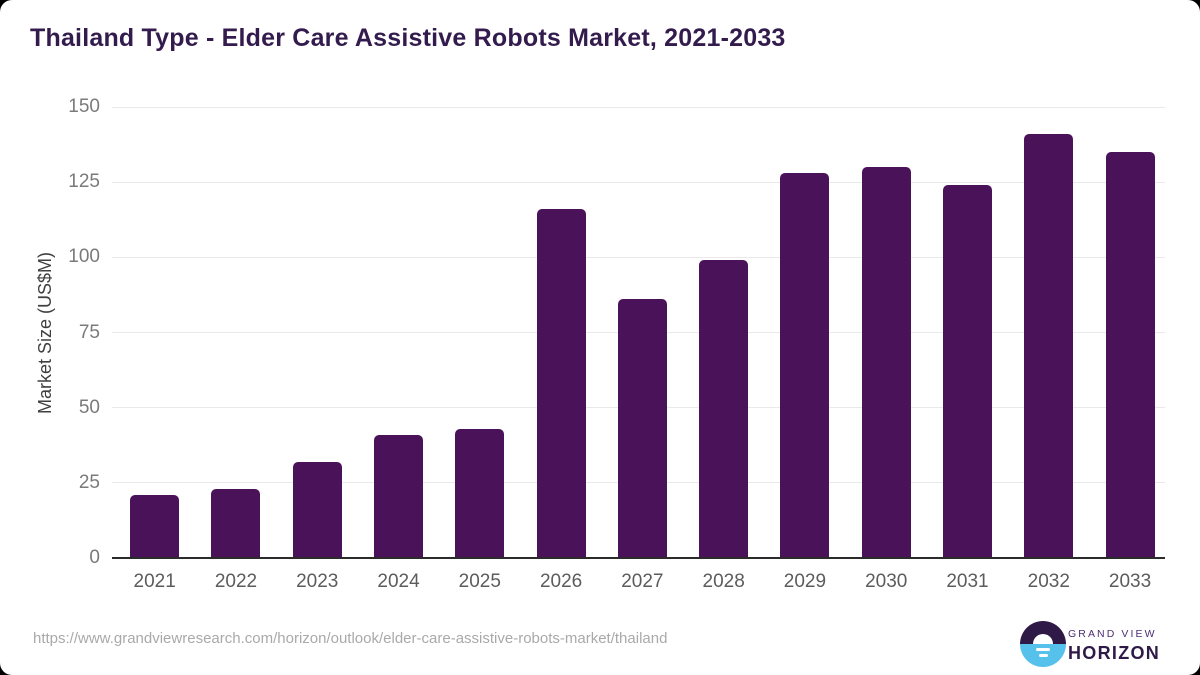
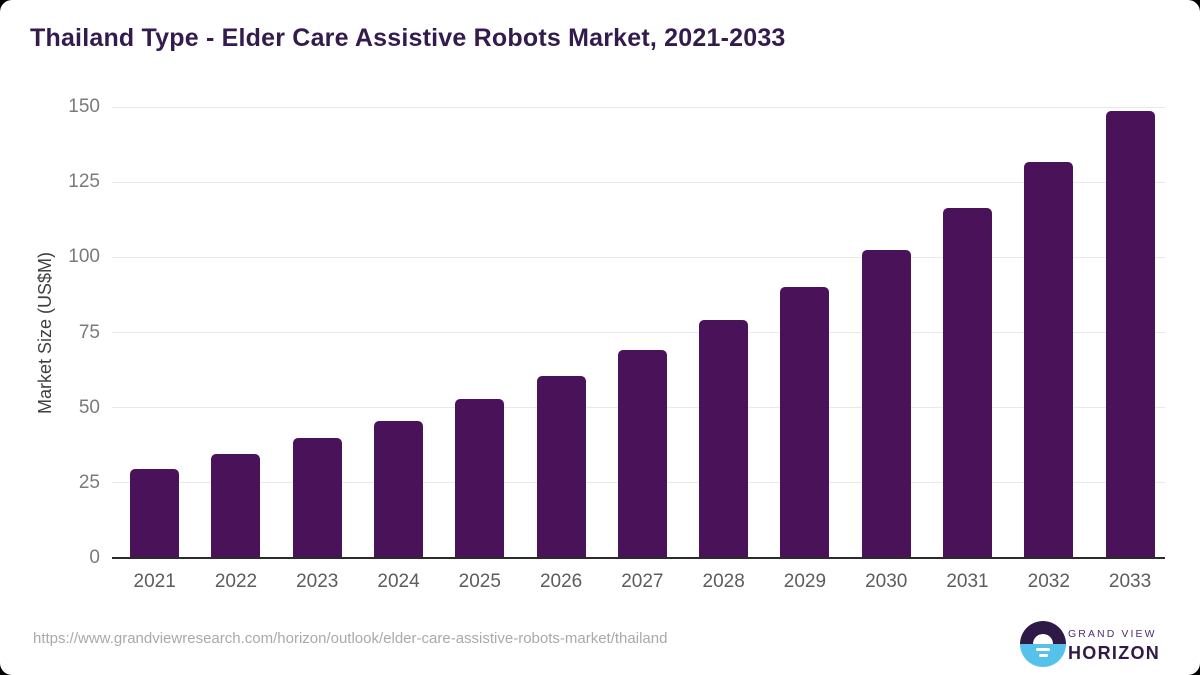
2021: 21 -> 30
2022: 23 -> 34
2023: 32 -> 40
2024: 41 -> 46
2025: 43 -> 53
2026: 116 -> 60
2027: 86 -> 69
2028: 99 -> 79
2029: 128 -> 90
2030: 130 -> 102
2031: 124 -> 116
2032: 141 -> 132
2033: 135 -> 149
